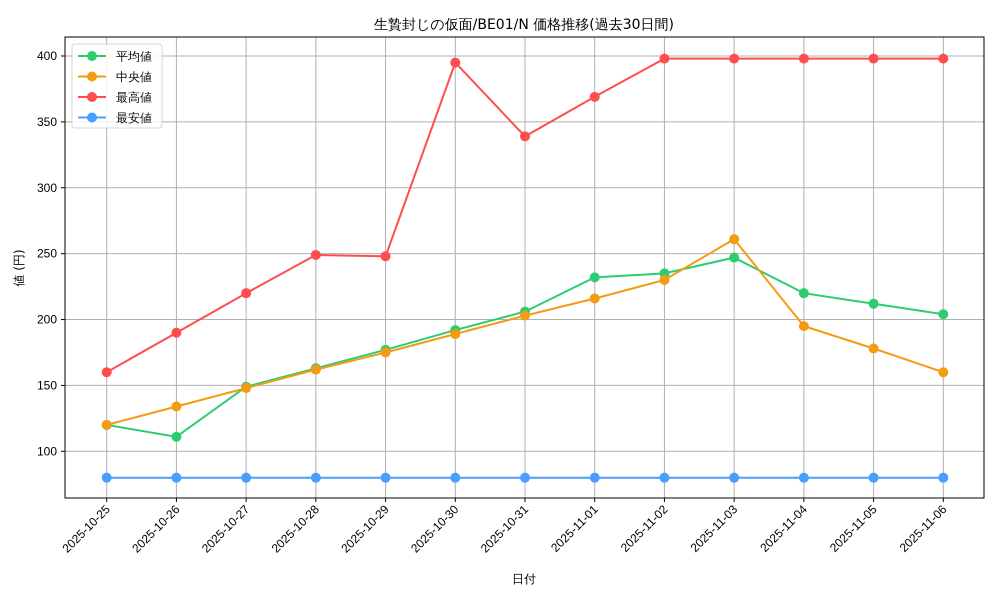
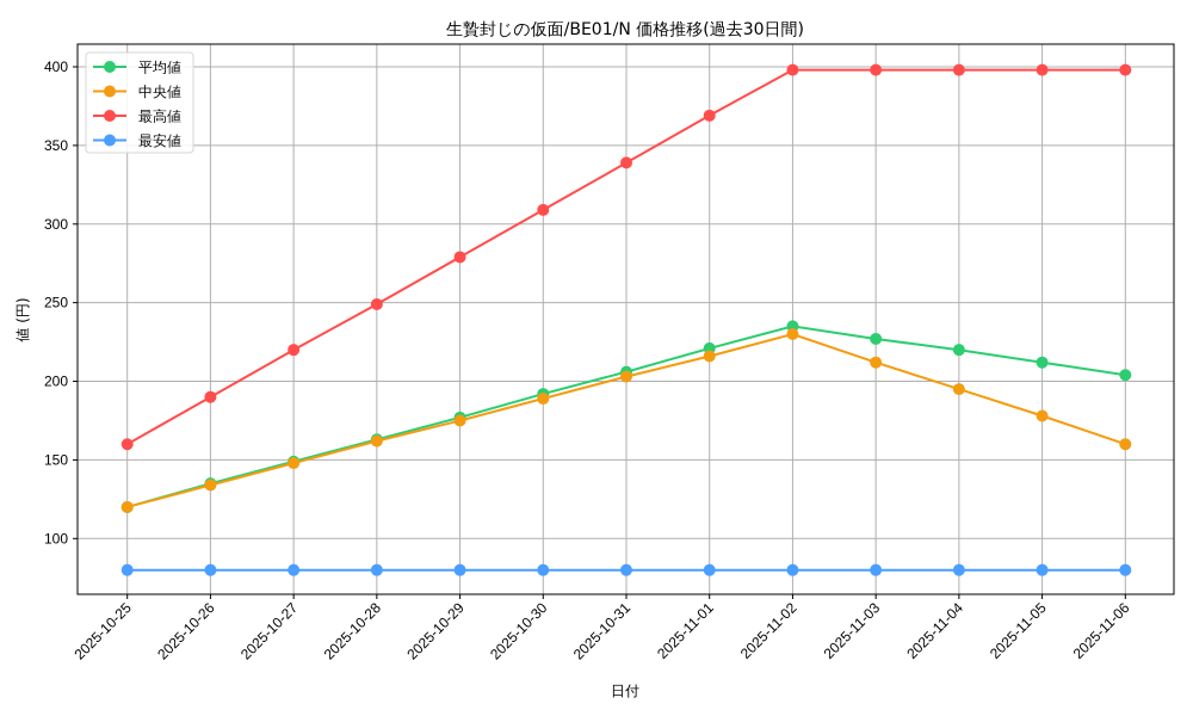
平均値/2025-10-26: 111 -> 135
最高値/2025-10-29: 248 -> 279
最高値/2025-10-30: 395 -> 309
平均値/2025-11-01: 232 -> 221
平均値/2025-11-03: 247 -> 227
中央値/2025-11-03: 261 -> 212
